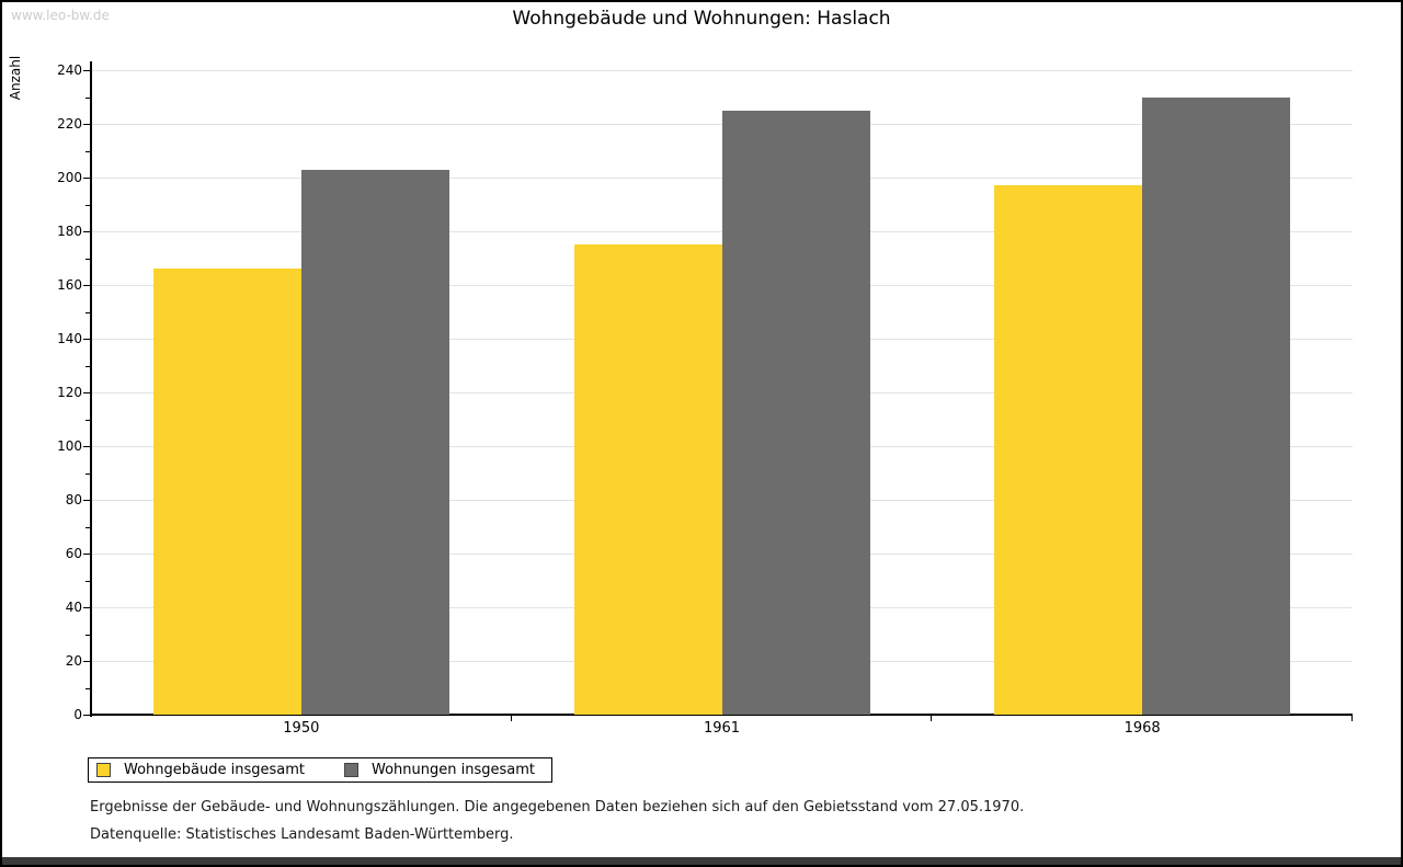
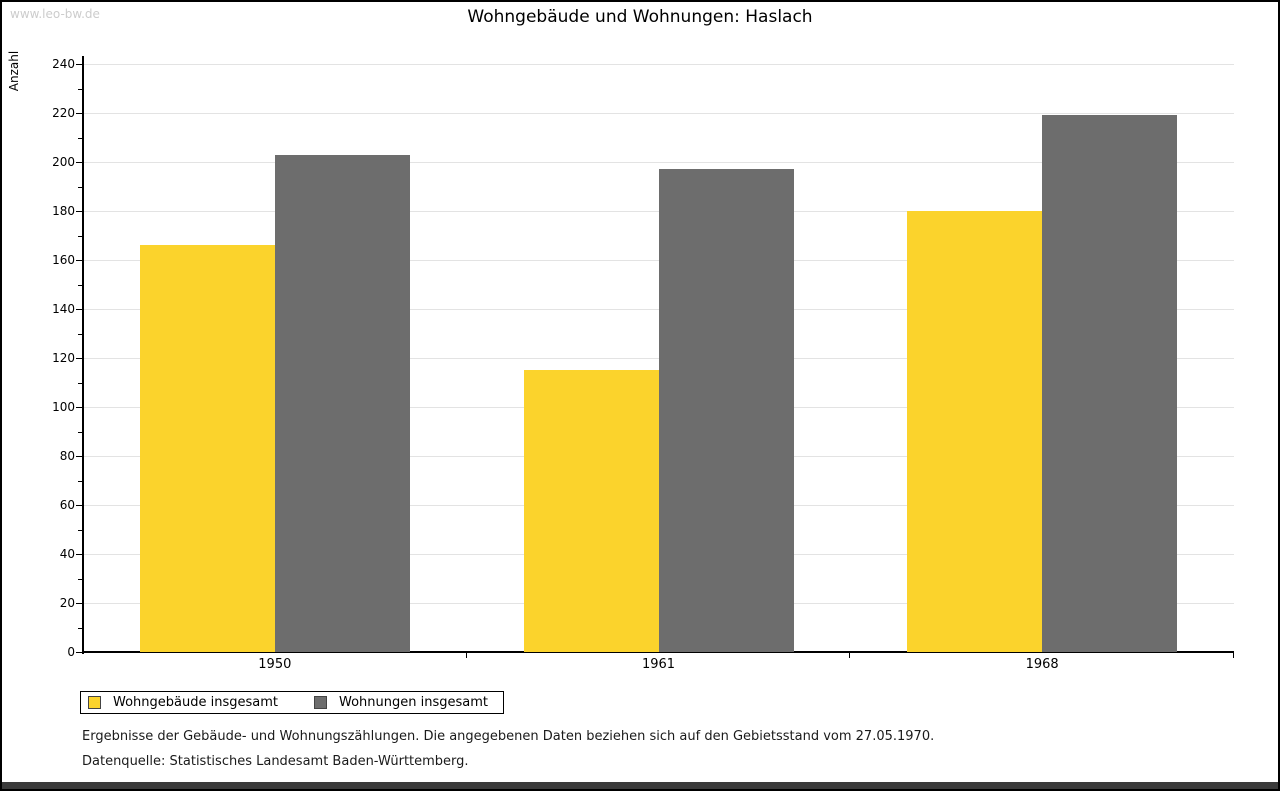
Wohngebäude insgesamt/1961: 175 -> 115
Wohnungen insgesamt/1961: 225 -> 197
Wohngebäude insgesamt/1968: 197 -> 180
Wohnungen insgesamt/1968: 230 -> 219
